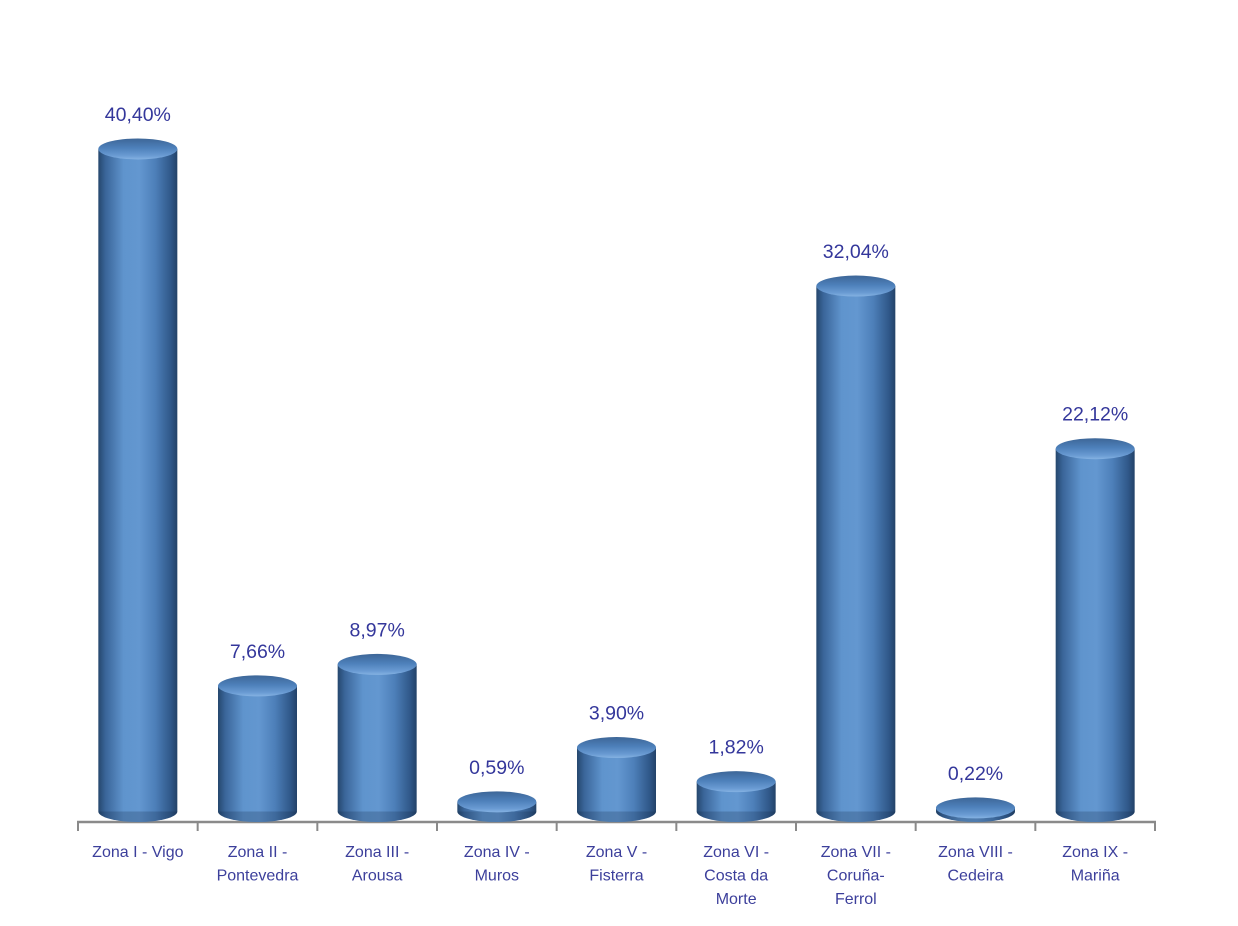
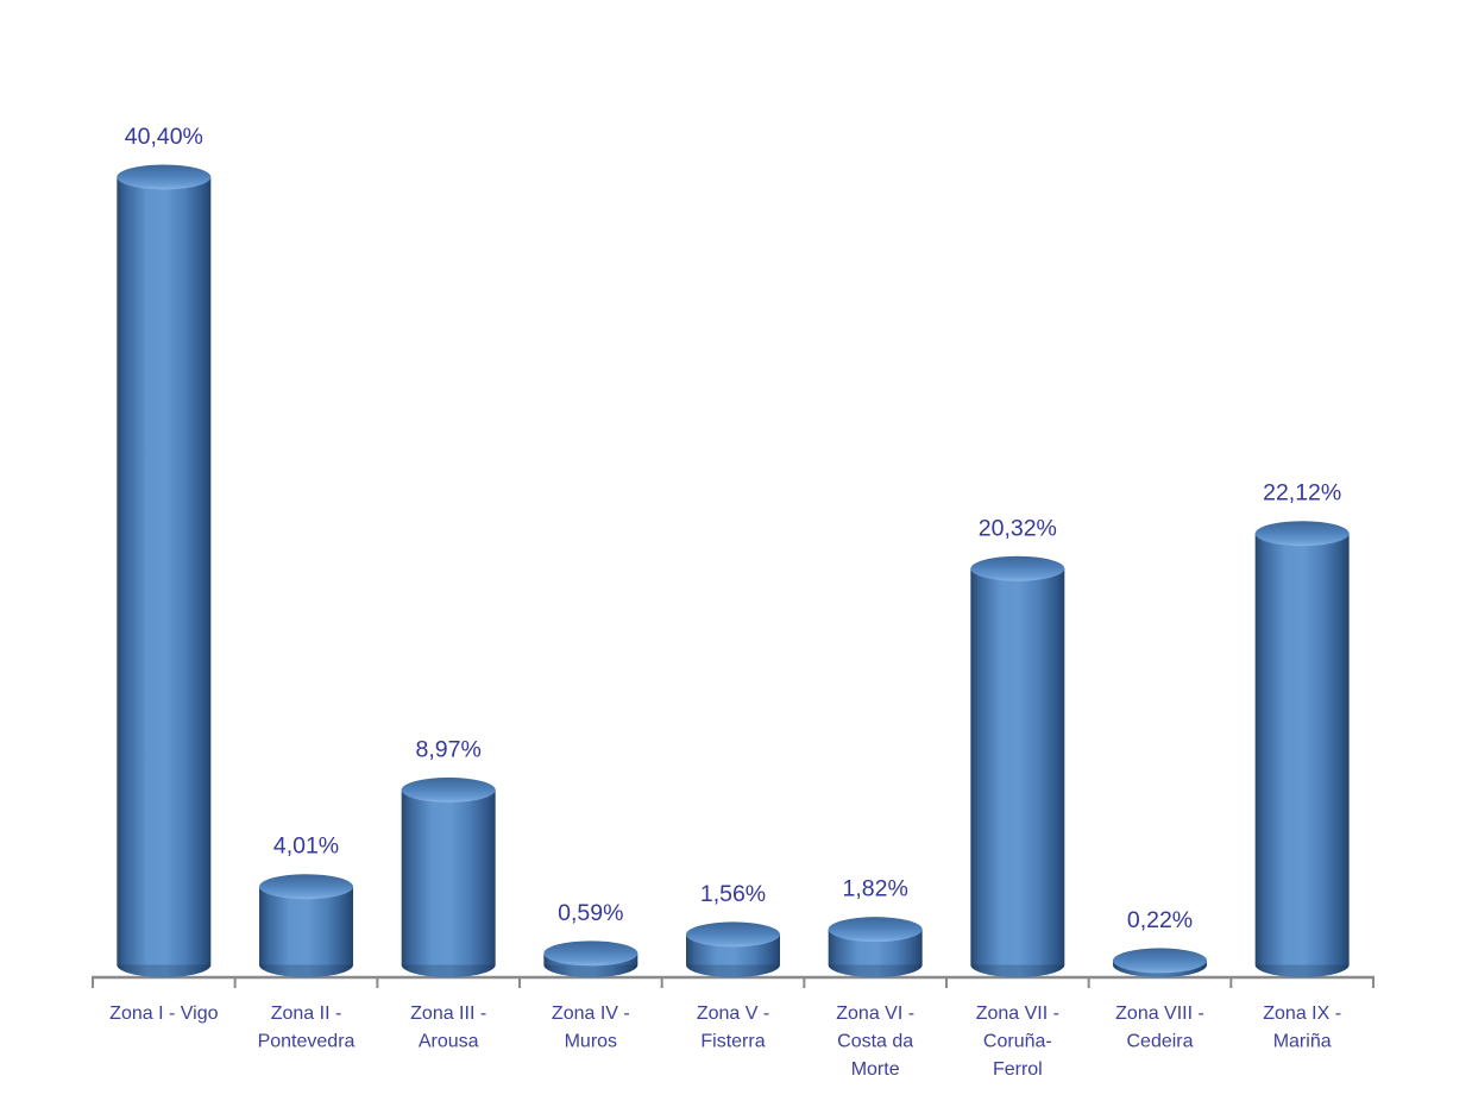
Zona II - Pontevedra: 7,66% -> 4,01%
Zona V - Fisterra: 3,90% -> 1,56%
Zona VII - Coruña-Ferrol: 32,04% -> 20,32%
